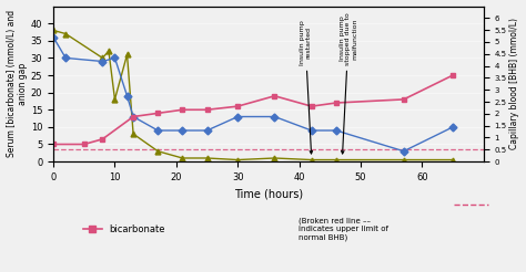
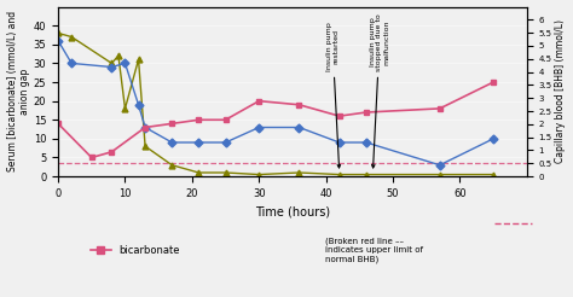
bicarbonate/0: 5.0 -> 14.0
bicarbonate/30: 16.0 -> 20.0
